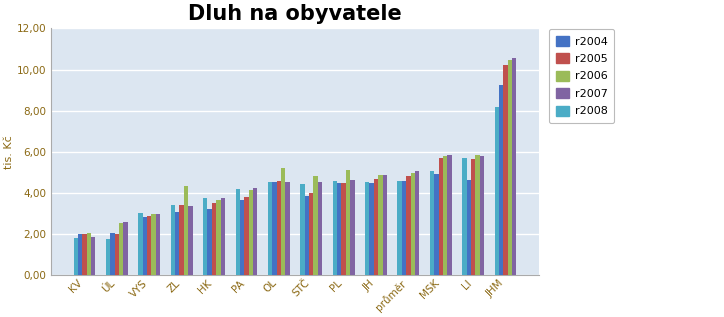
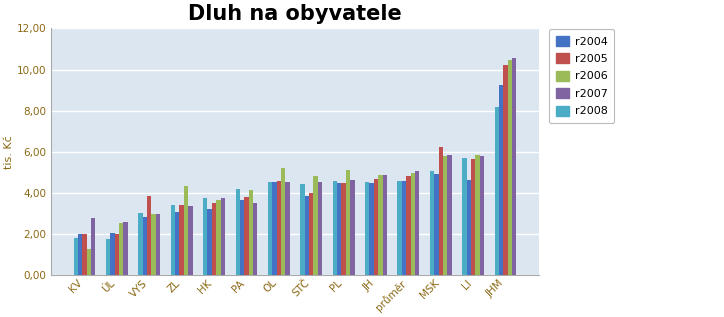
r2006/KV: 2,05 -> 1,25
r2007/KV: 1,85 -> 2,80
r2005/VYS: 2,90 -> 3,85
r2007/PA: 4,25 -> 3,50
r2005/MSK: 5,70 -> 6,25
